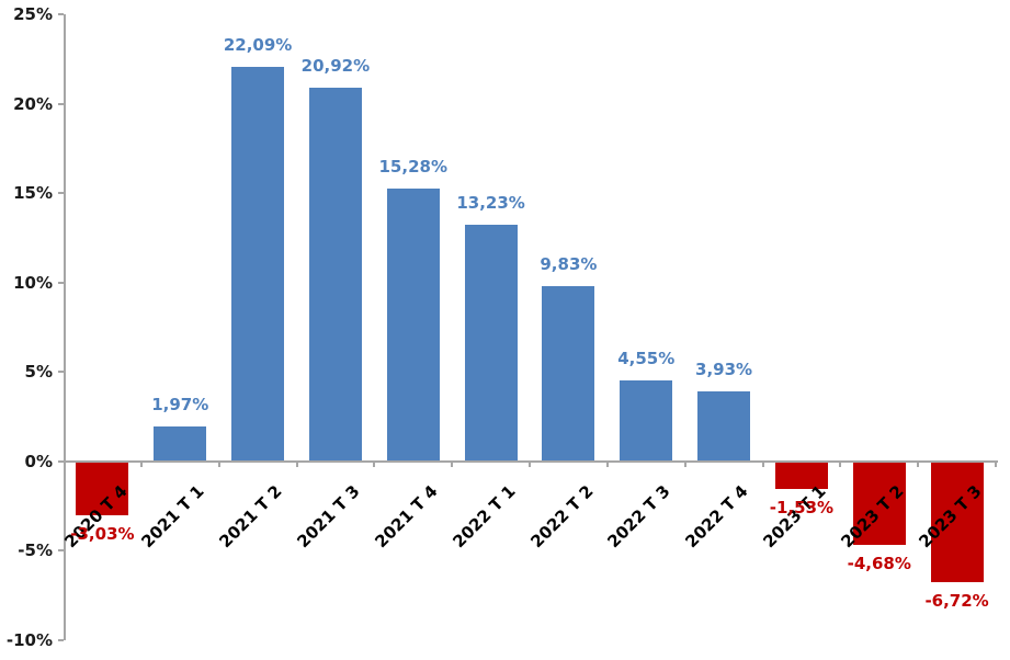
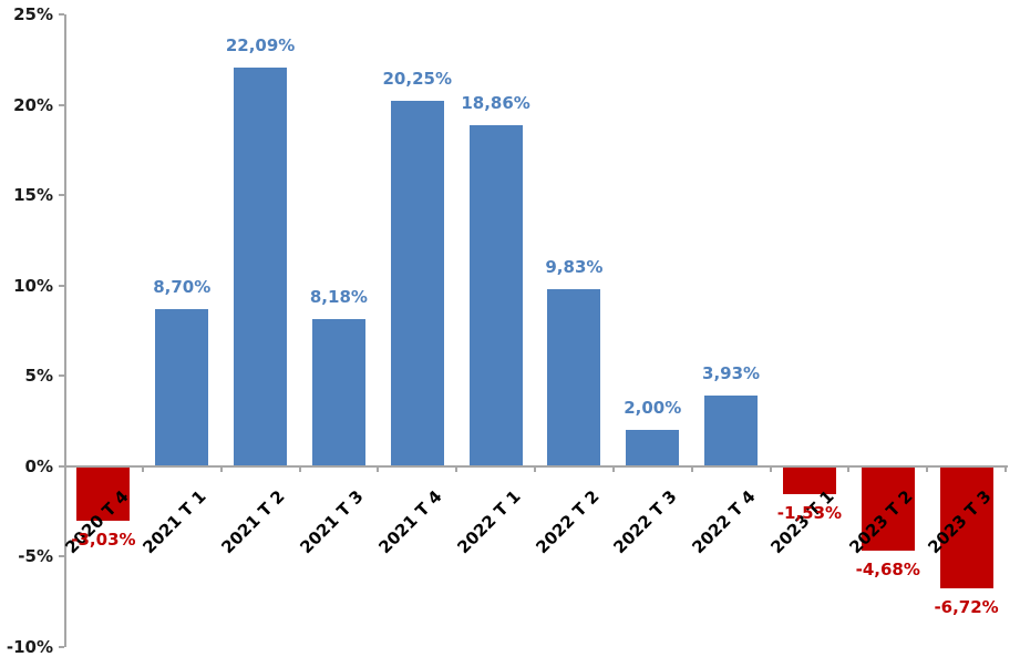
2021 T 1: 1,97% -> 8,70%
2021 T 3: 20,92% -> 8,18%
2021 T 4: 15,28% -> 20,25%
2022 T 1: 13,23% -> 18,86%
2022 T 3: 4,55% -> 2,00%
